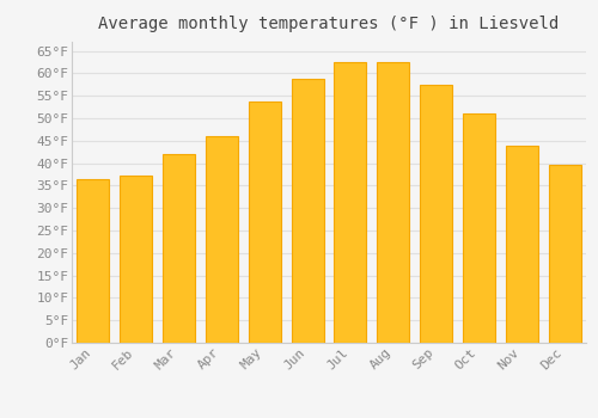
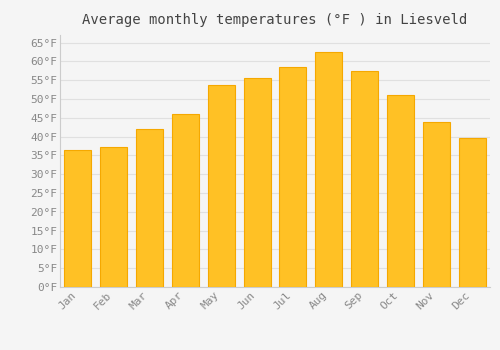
Jun: 58.8°F -> 55.5°F
Jul: 62.5°F -> 58.5°F
